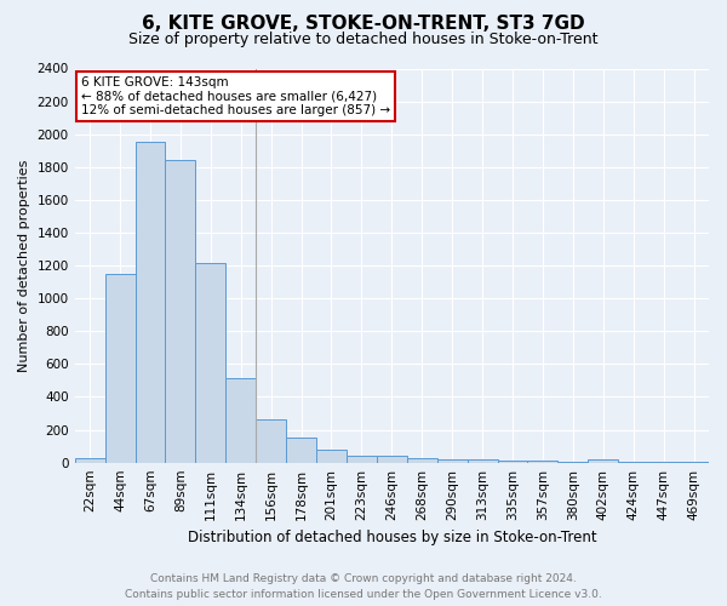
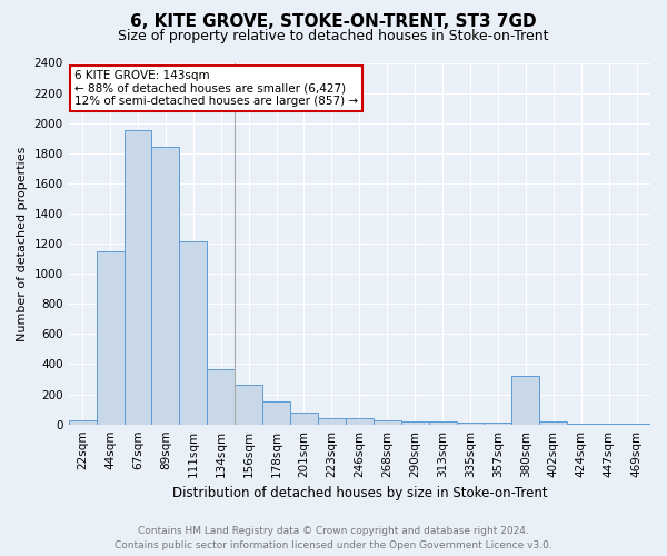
134sqm: 520 -> 370
380sqm: 10 -> 320
